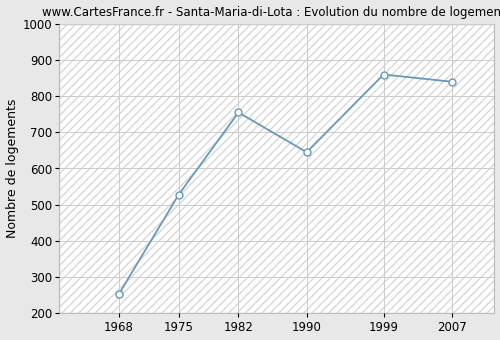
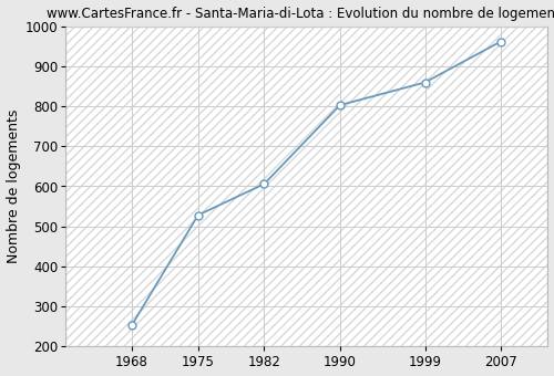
1982: 755 -> 606
1990: 645 -> 803
2007: 840 -> 962
